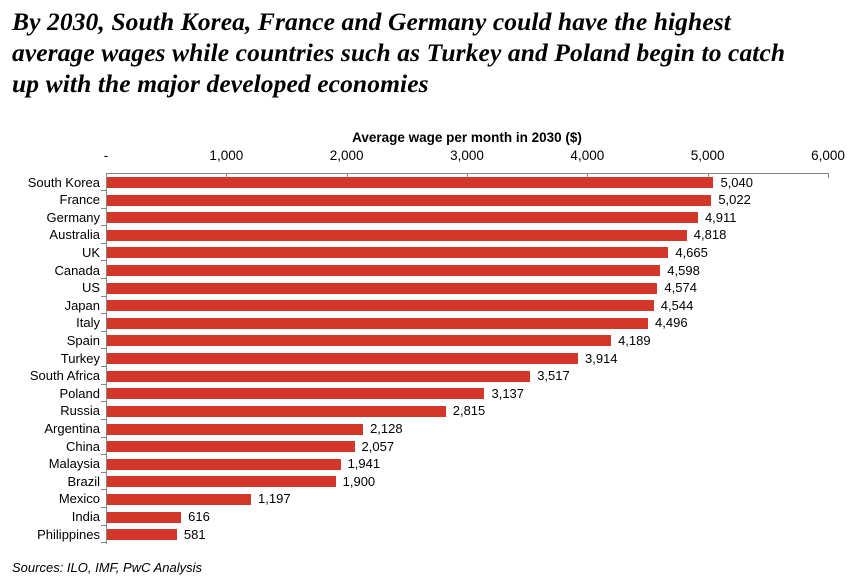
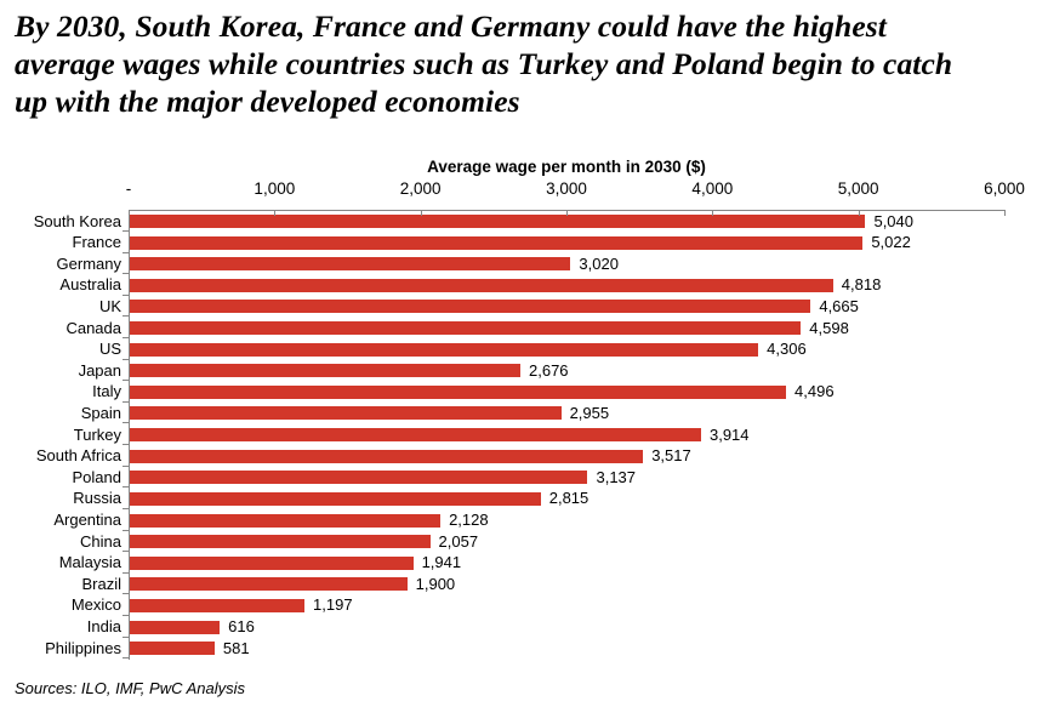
Germany: 4,911 -> 3,020
US: 4,574 -> 4,306
Japan: 4,544 -> 2,676
Spain: 4,189 -> 2,955
